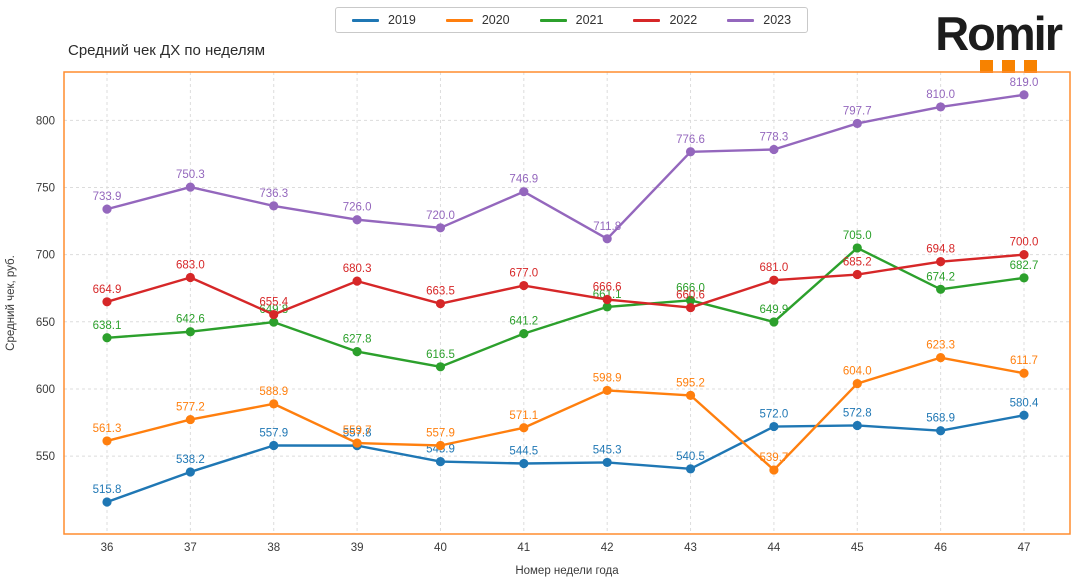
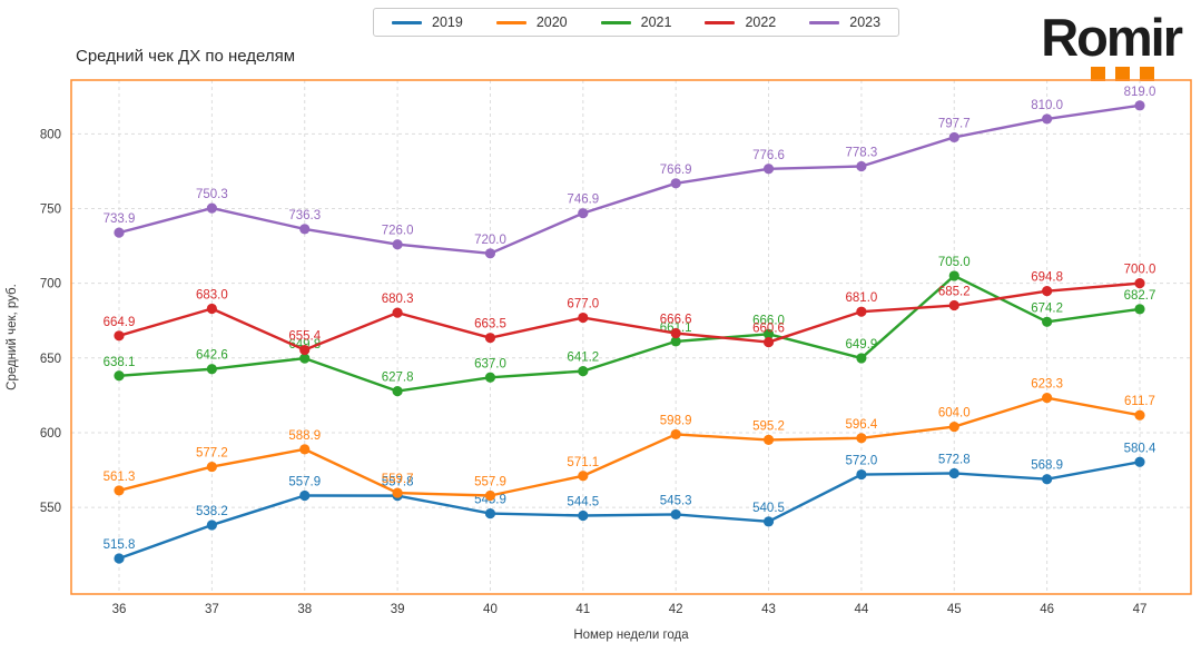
2021/40: 616.5 -> 637.0
2023/42: 711.8 -> 766.9
2020/44: 539.7 -> 596.4
